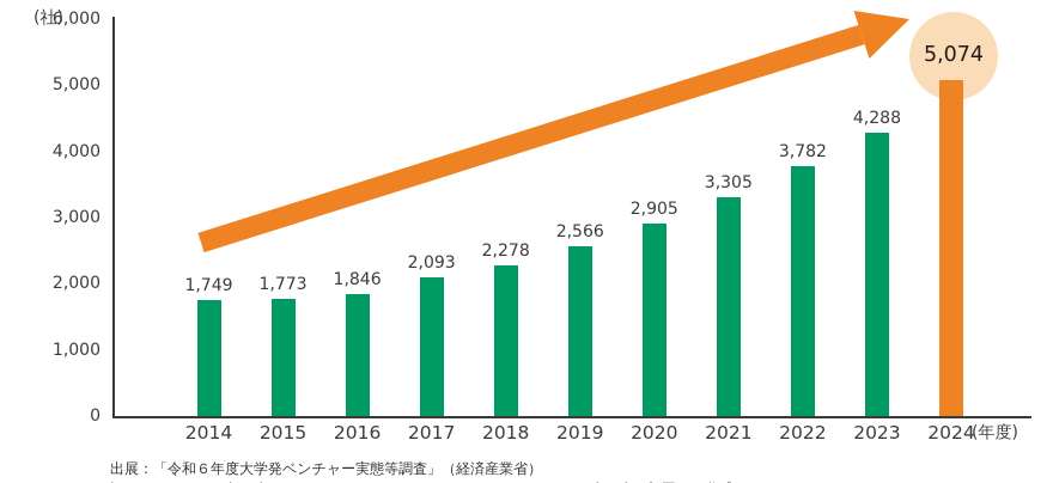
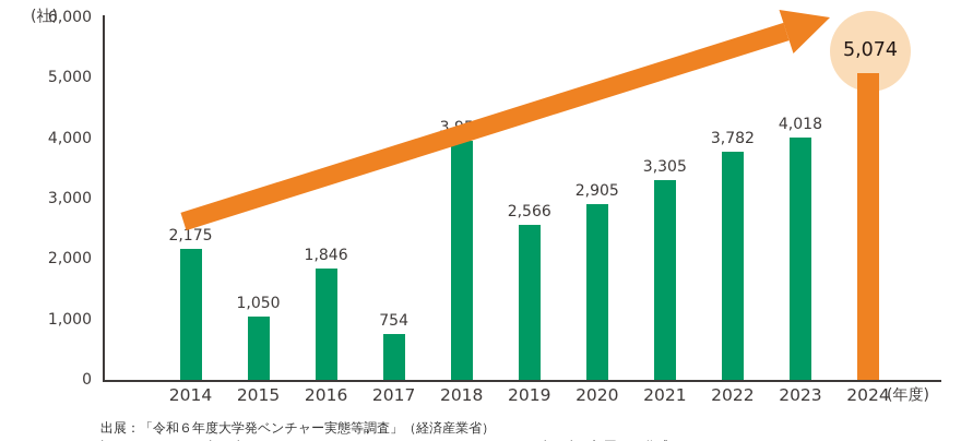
2014: 1,749 -> 2,175
2015: 1,773 -> 1,050
2017: 2,093 -> 754
2018: 2,278 -> 3,951
2023: 4,288 -> 4,018
